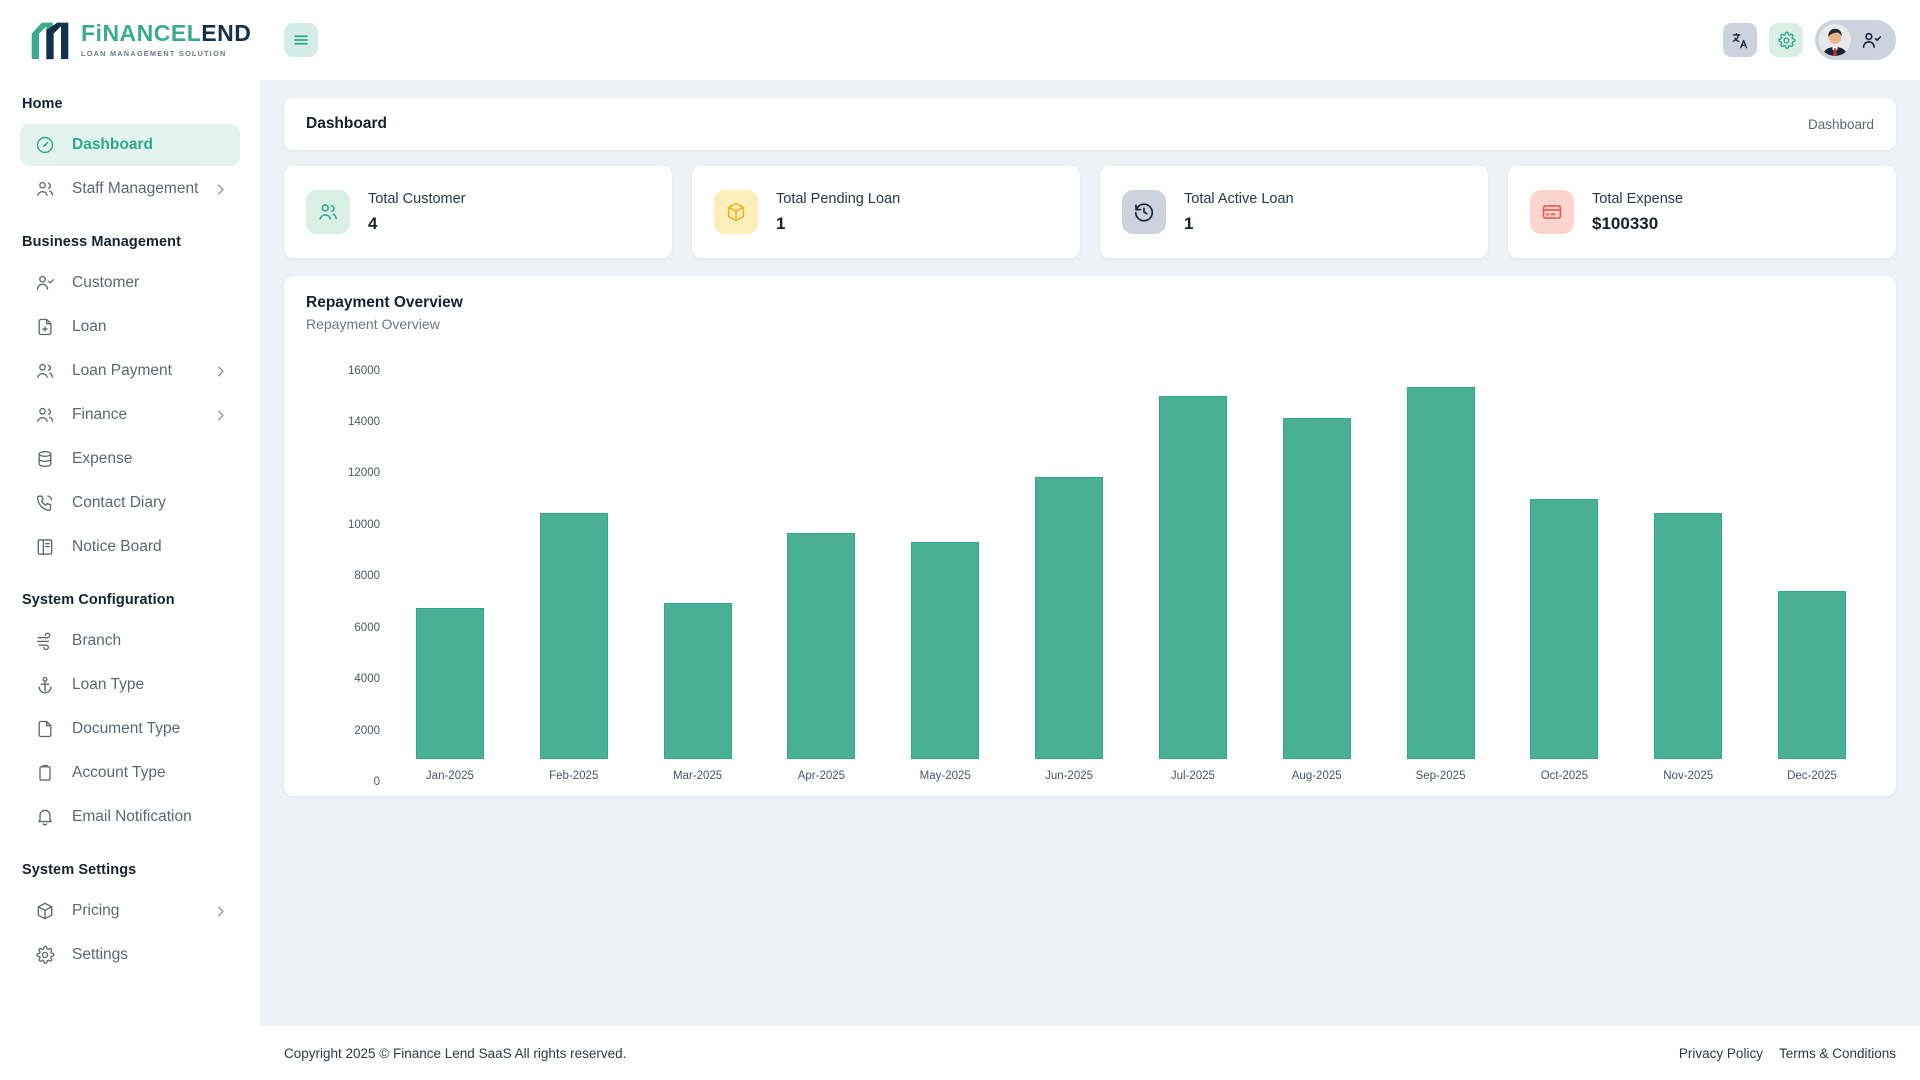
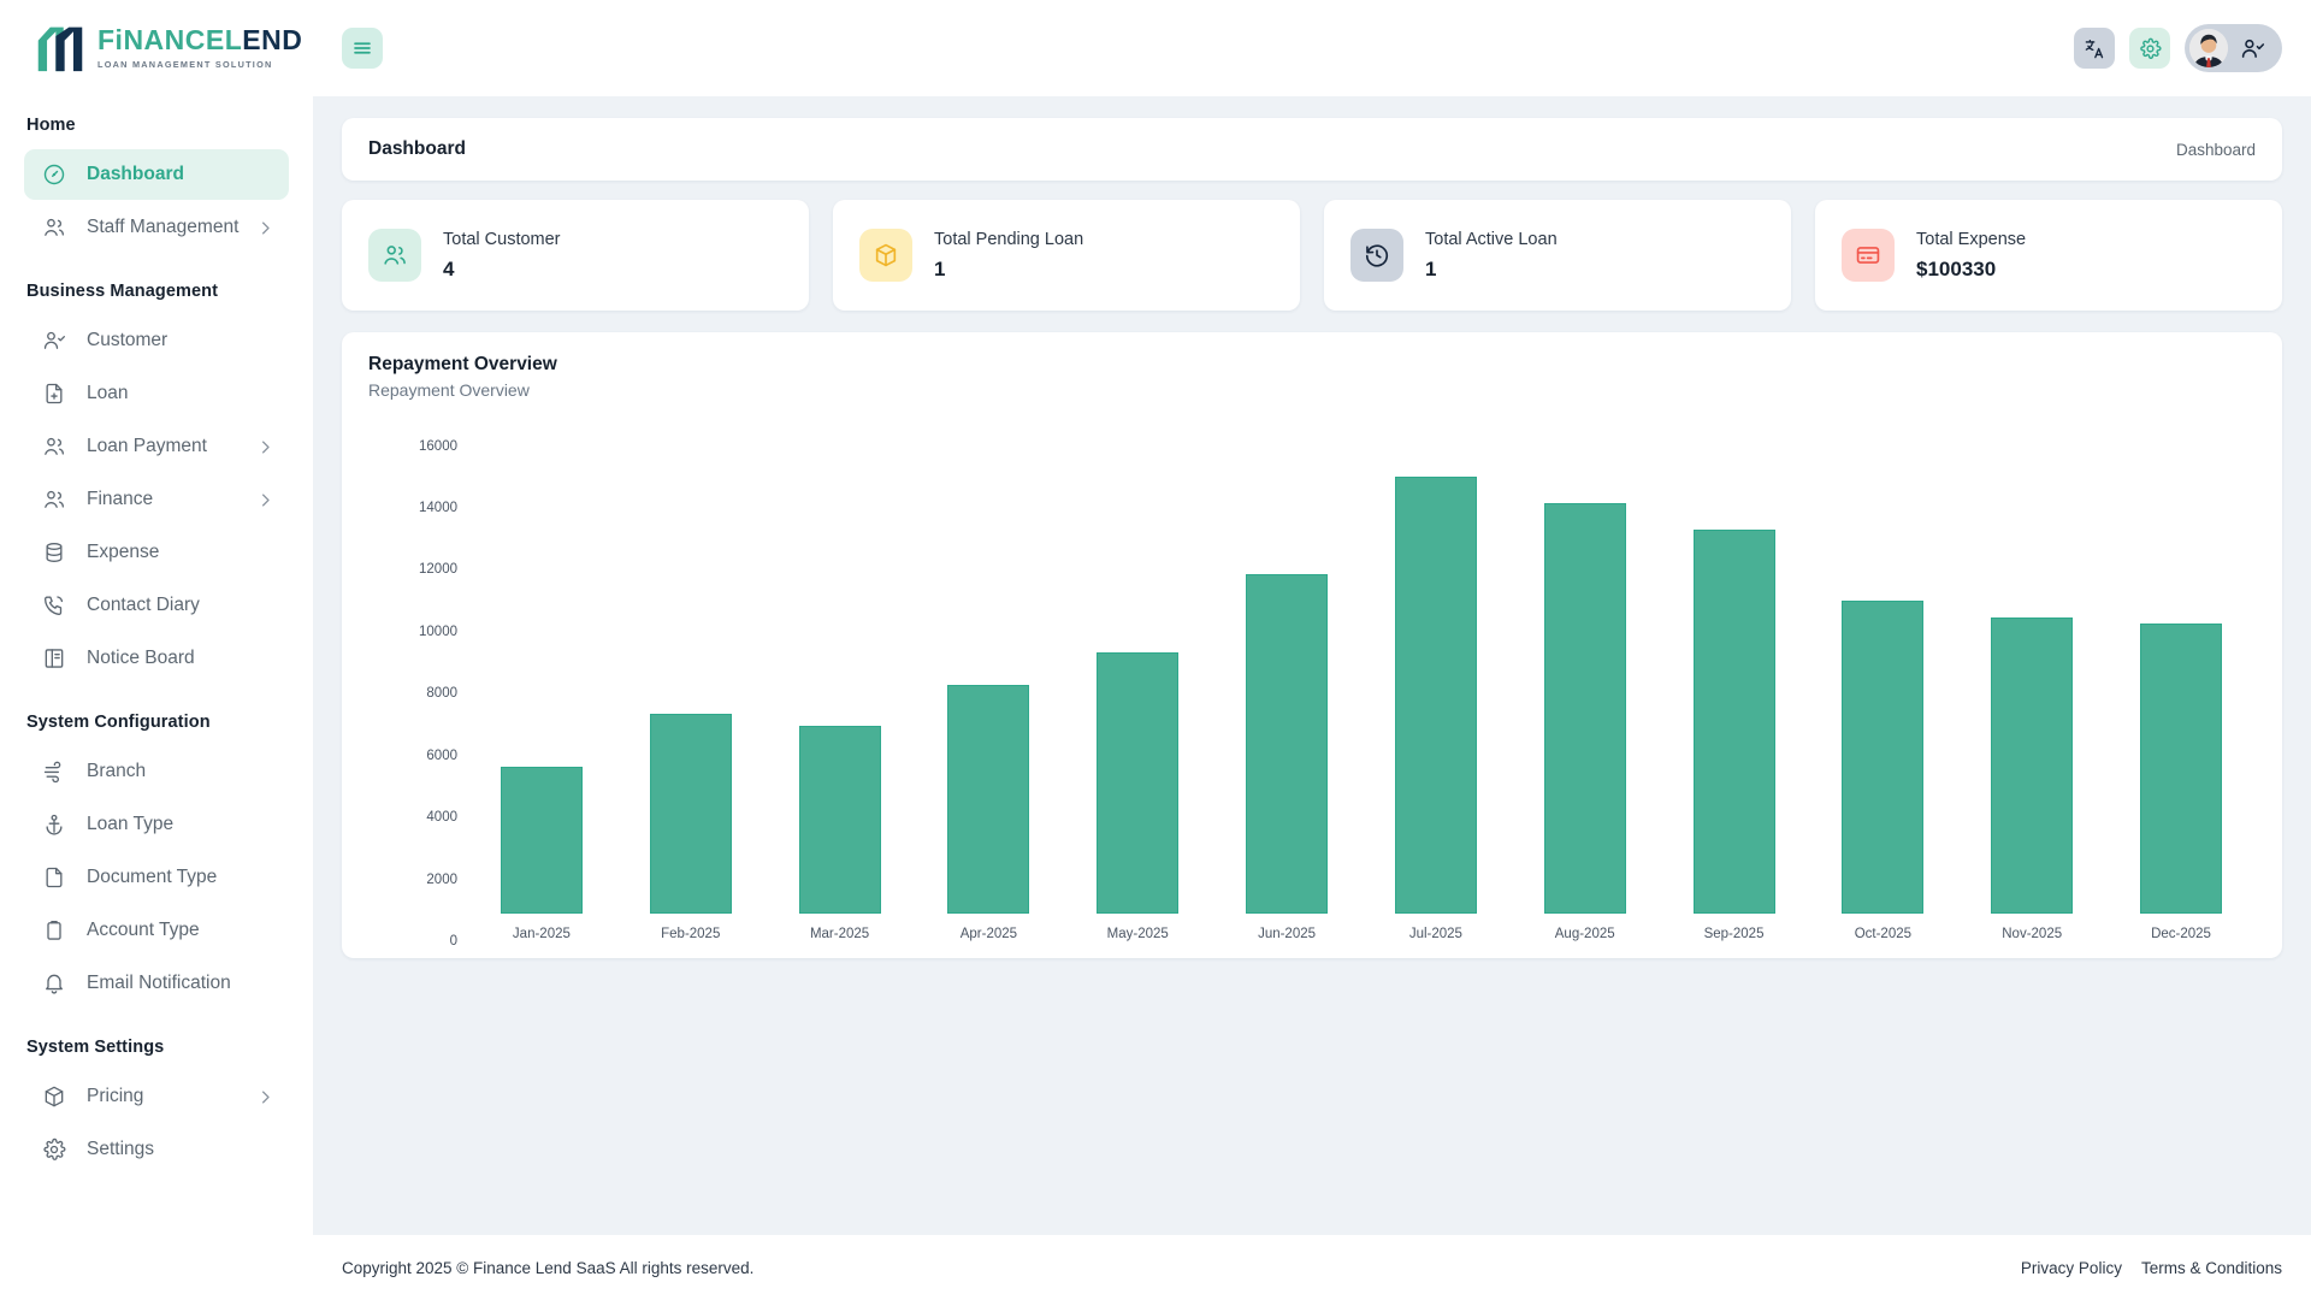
Jan-2025: 6200 -> 5000
Feb-2025: 10100 -> 6800
Apr-2025: 9300 -> 7800
Sep-2025: 15300 -> 13100
Dec-2025: 6900 -> 9900
